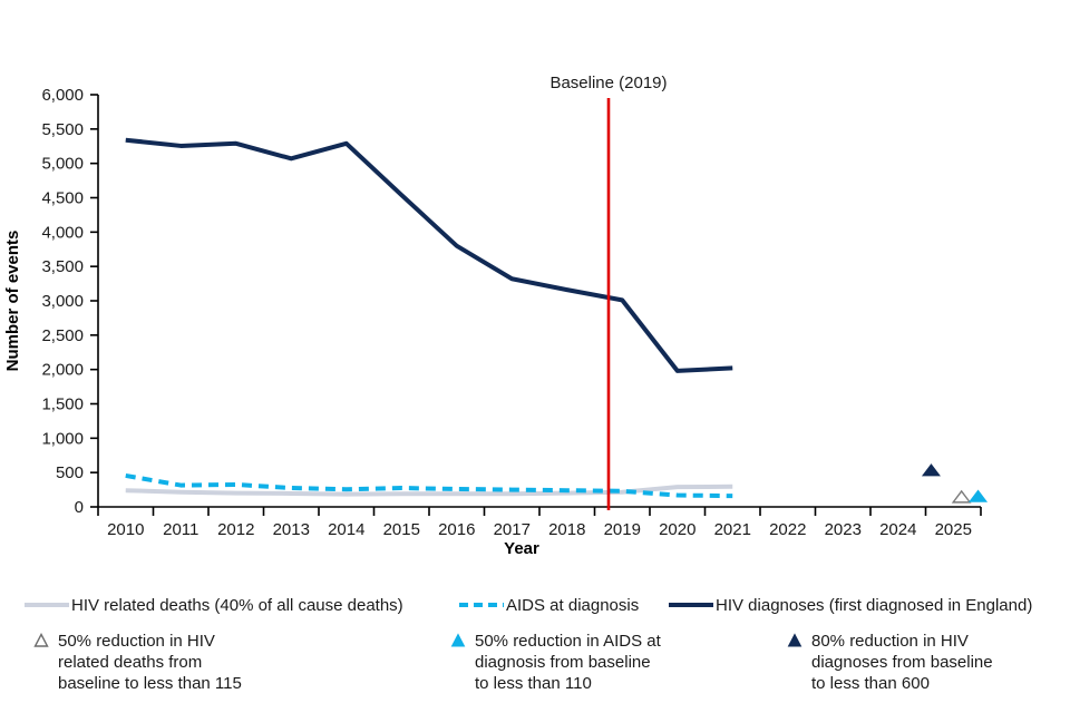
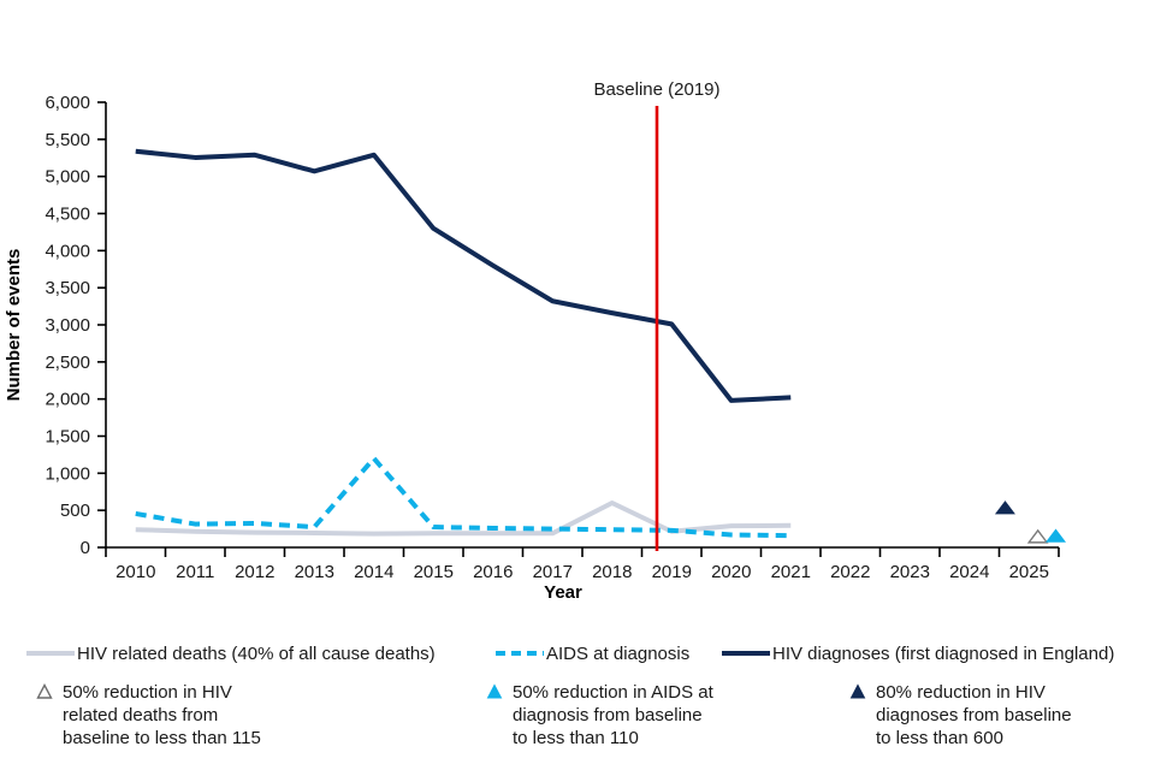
AIDS at diagnosis/2014: 300 -> 1200
HIV diagnoses (first diagnosed in England)/2015: 4500 -> 4300
HIV related deaths (40% of all cause deaths)/2018: 200 -> 600
